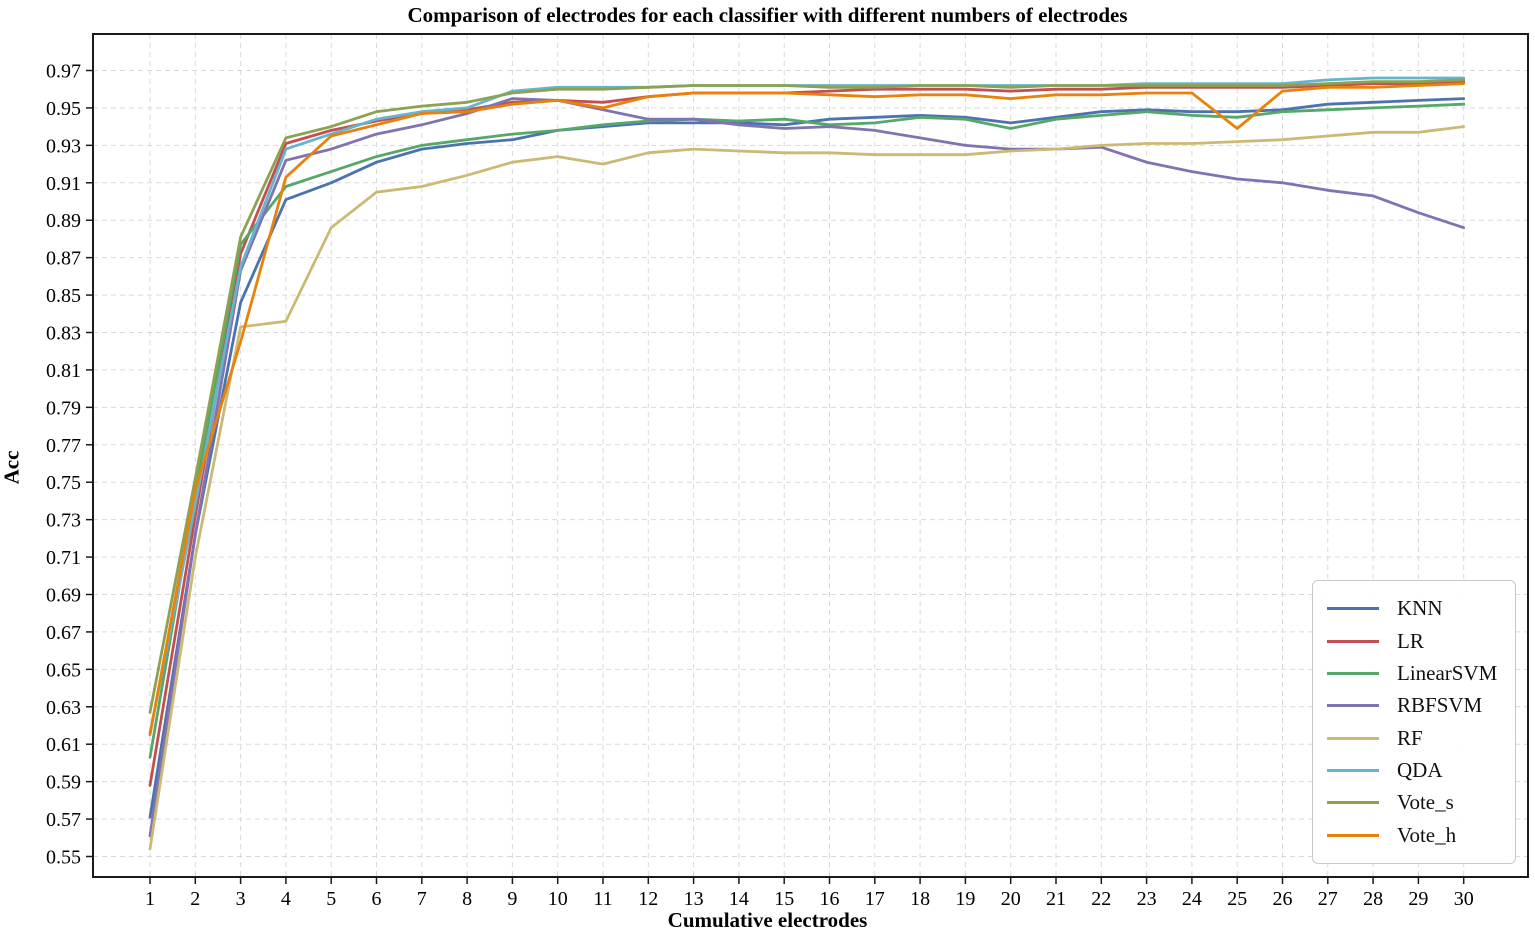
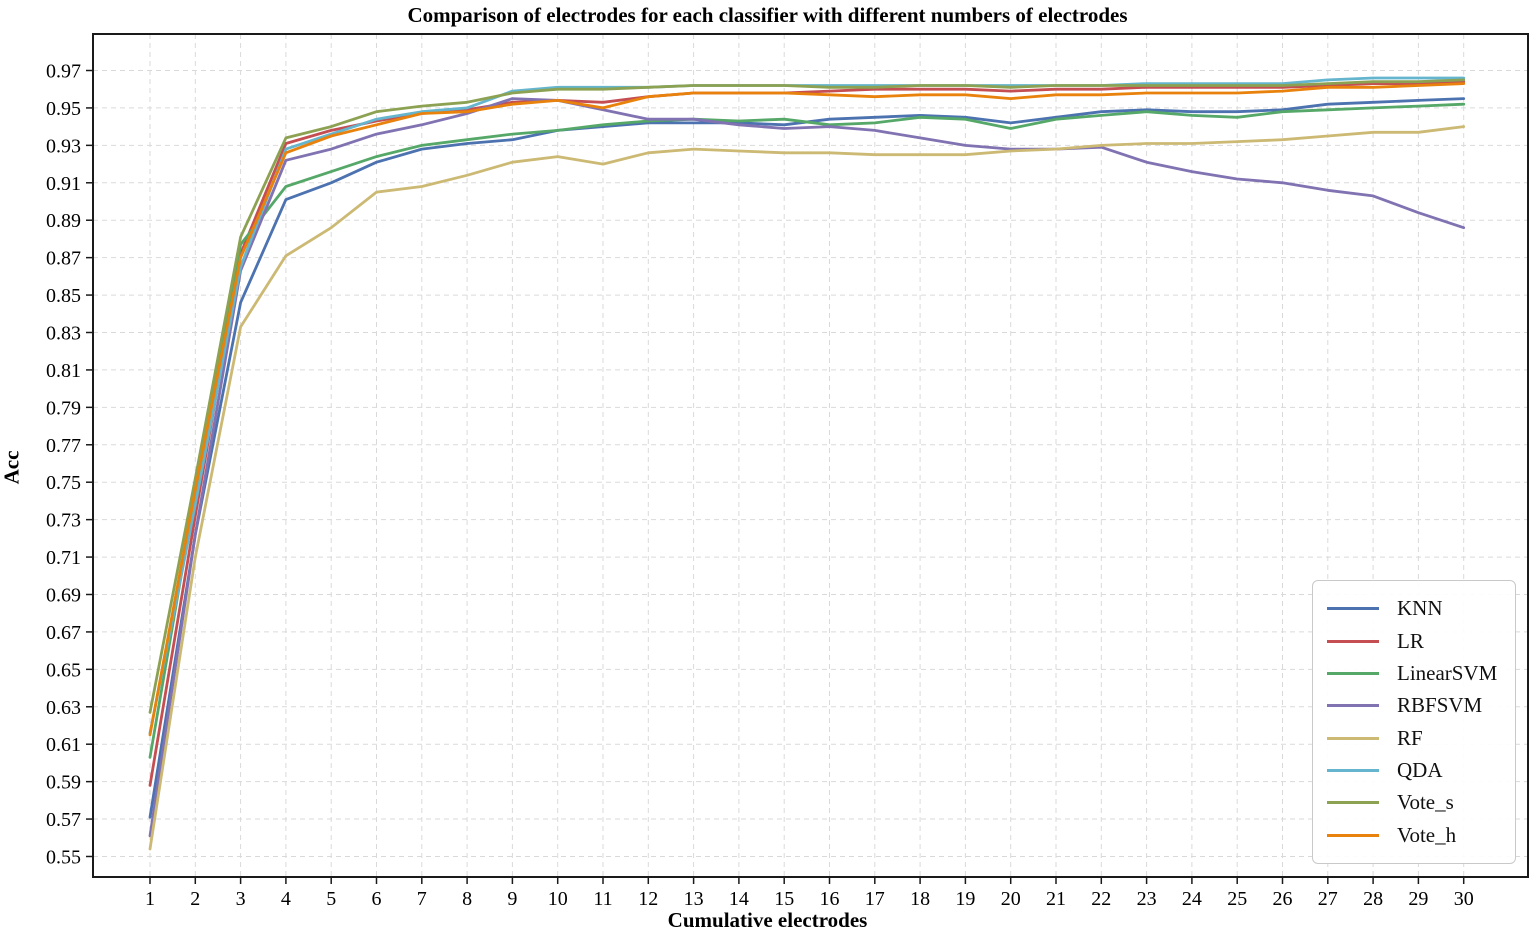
Vote_h/3: 0.825 -> 0.870
RF/4: 0.836 -> 0.871
Vote_h/4: 0.913 -> 0.926
Vote_h/25: 0.939 -> 0.958
